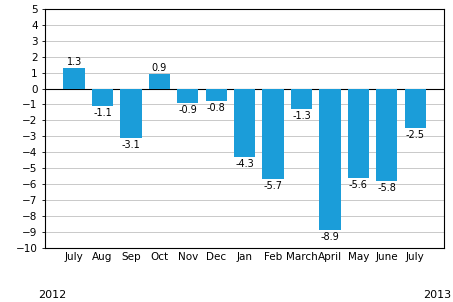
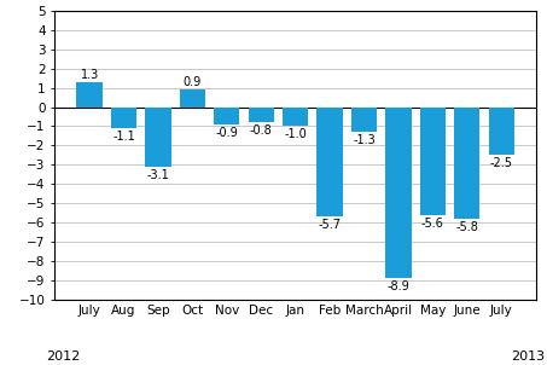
Jan: -4.3 -> -1.0
